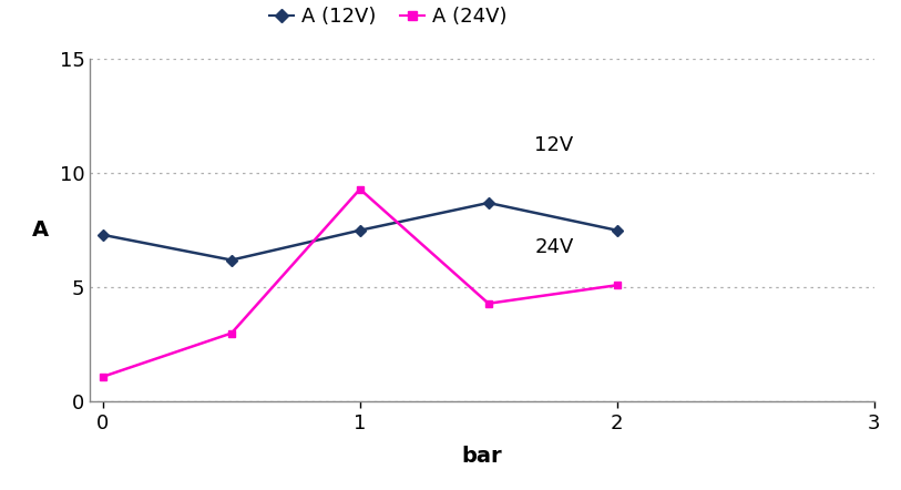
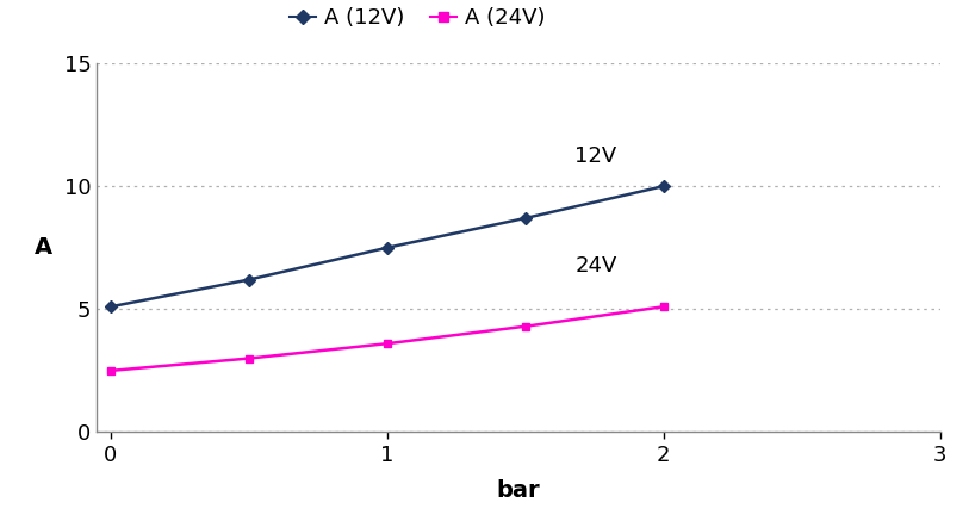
A (12V)/0: 7.3 -> 5.1
A (24V)/0: 1.1 -> 2.5
A (24V)/1: 9.3 -> 3.6
A (12V)/2: 7.5 -> 10.0
